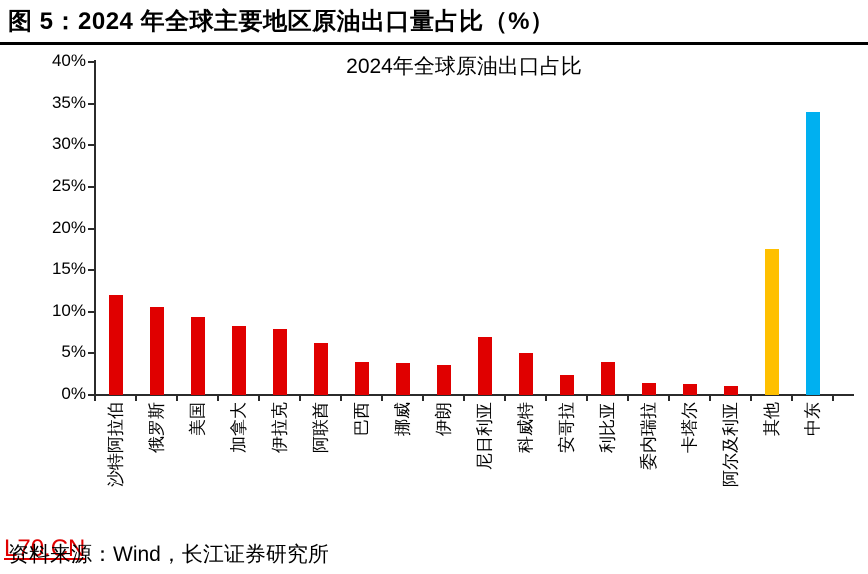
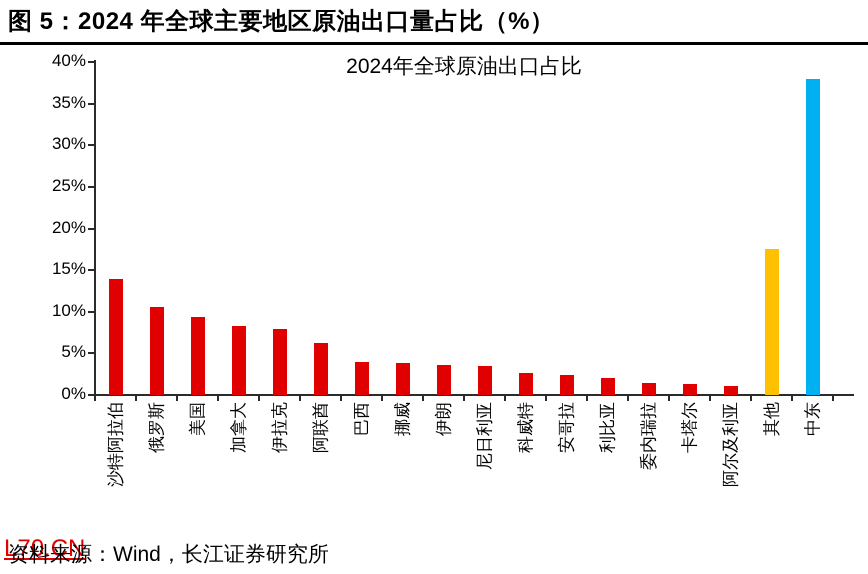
沙特阿拉伯: 12% -> 14%
尼日利亚: 7% -> 4%
科威特: 5% -> 3%
利比亚: 4% -> 2%
中东: 34% -> 38%
